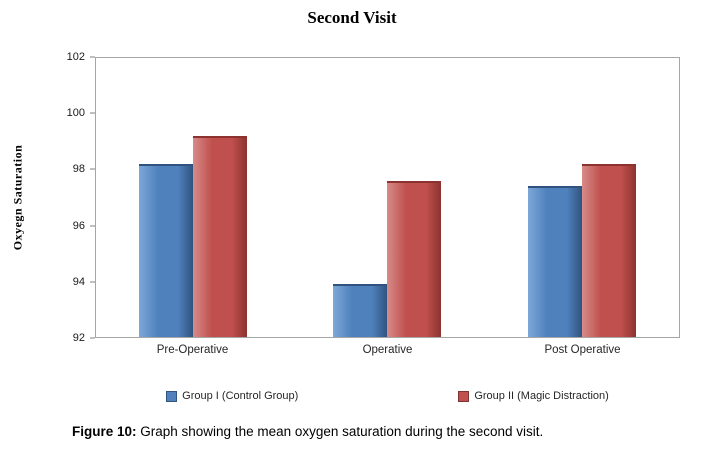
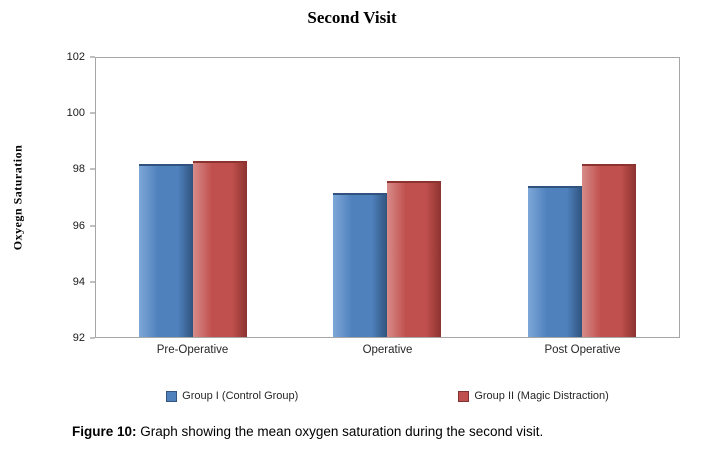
Group II (Magic Distraction)/Pre-Operative: 99.2 -> 98.3
Group I (Control Group)/Operative: 93.9 -> 97.2
